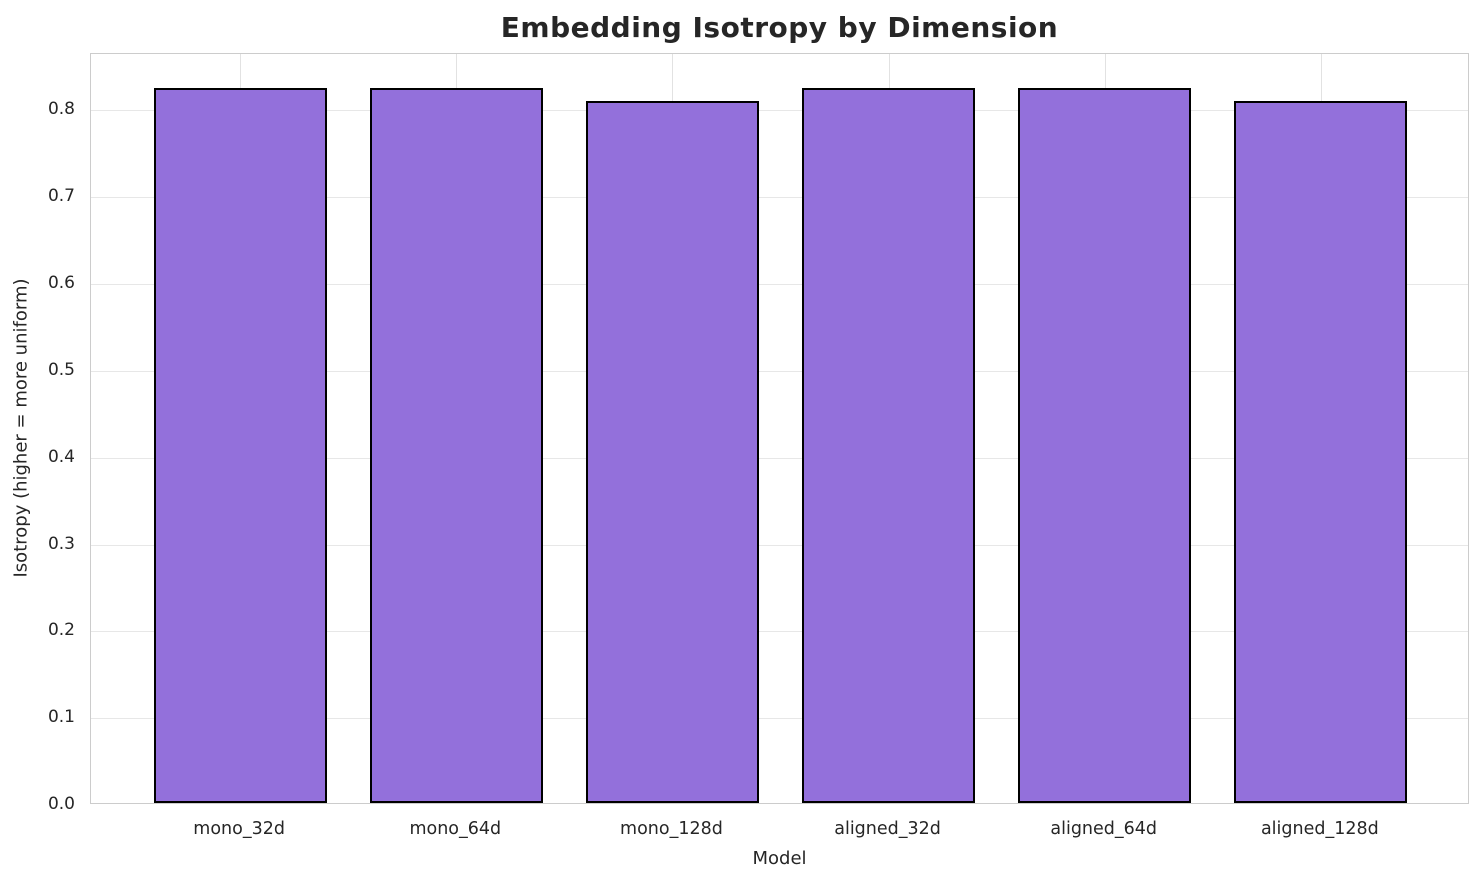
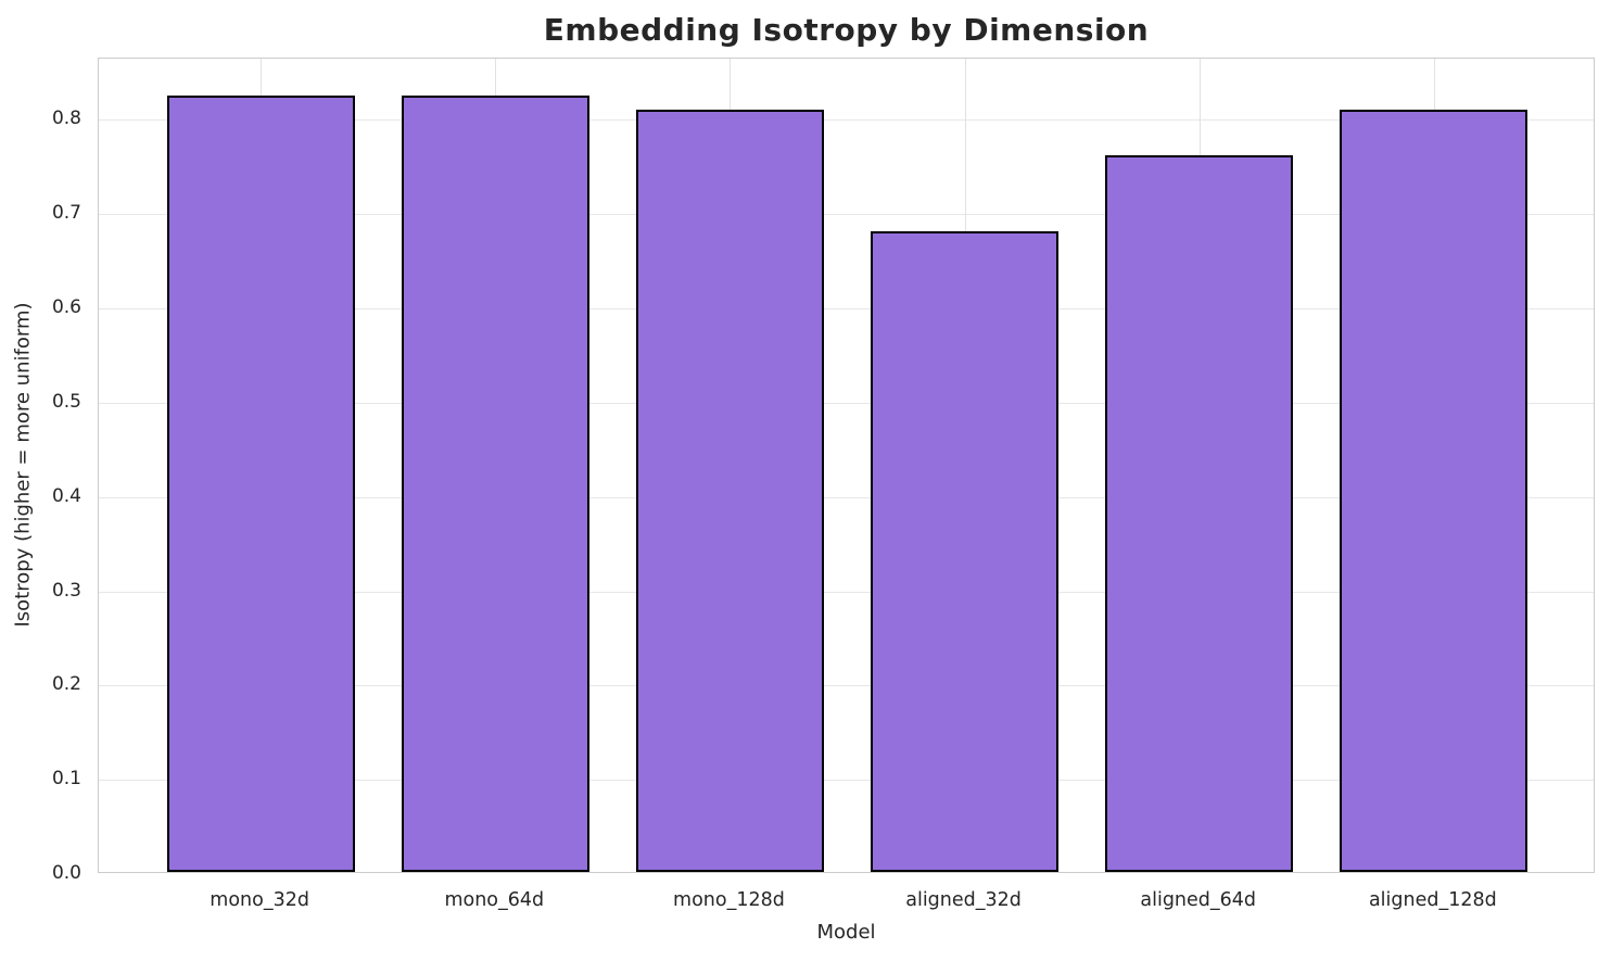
aligned_32d: 0.82 -> 0.68
aligned_64d: 0.82 -> 0.76
